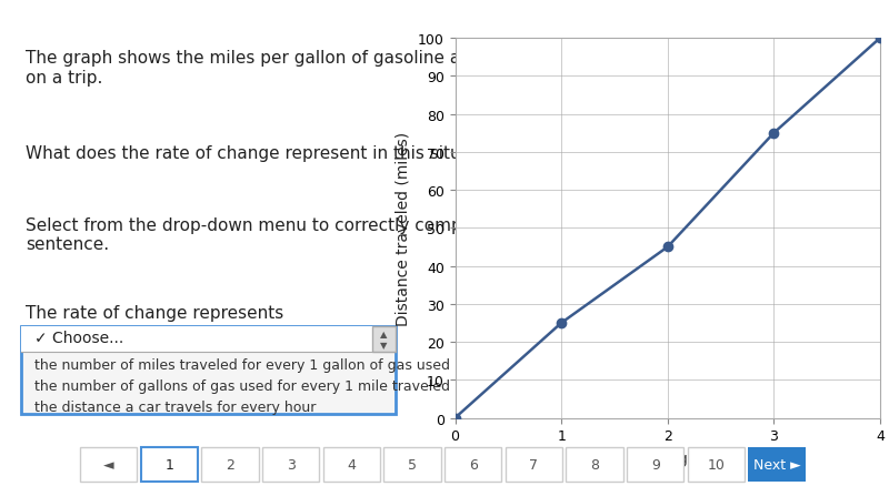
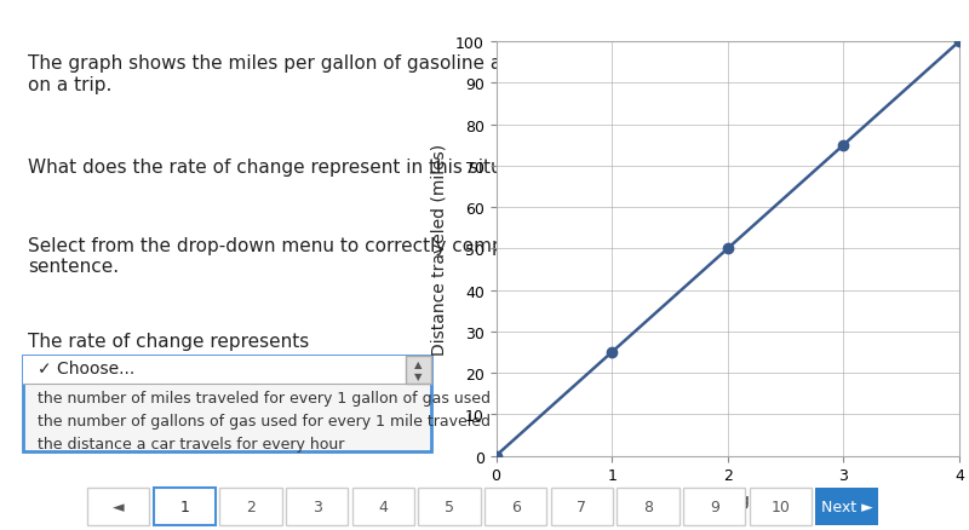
2: 45 -> 50
